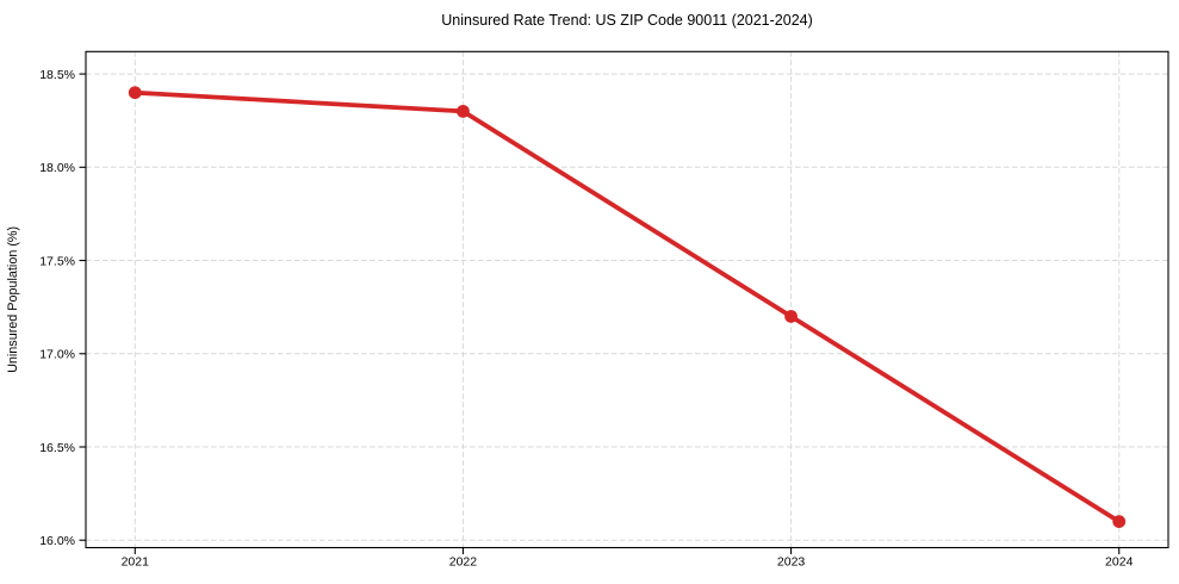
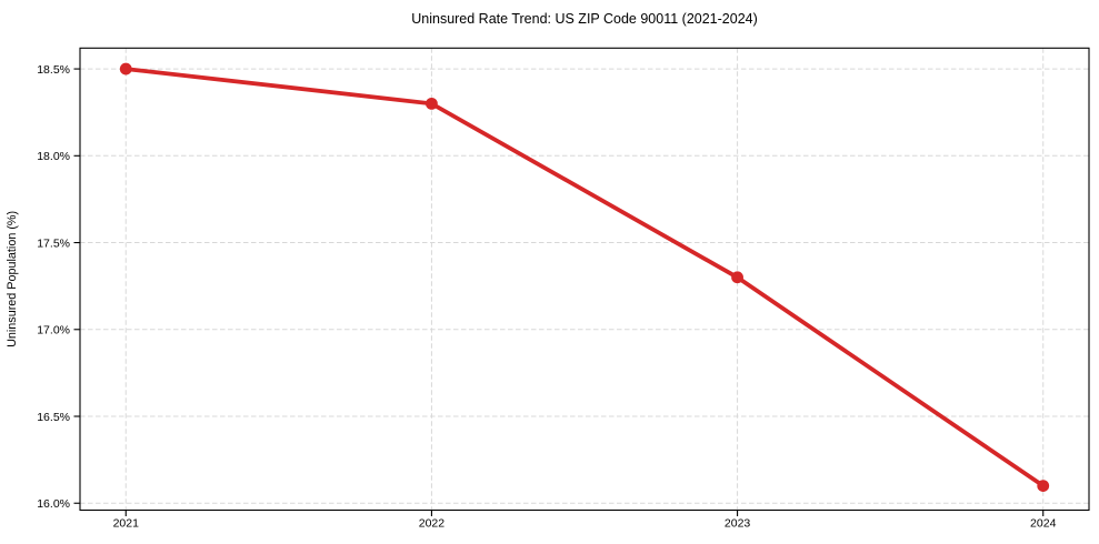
2021: 18.4% -> 18.5%
2023: 17.2% -> 17.3%
